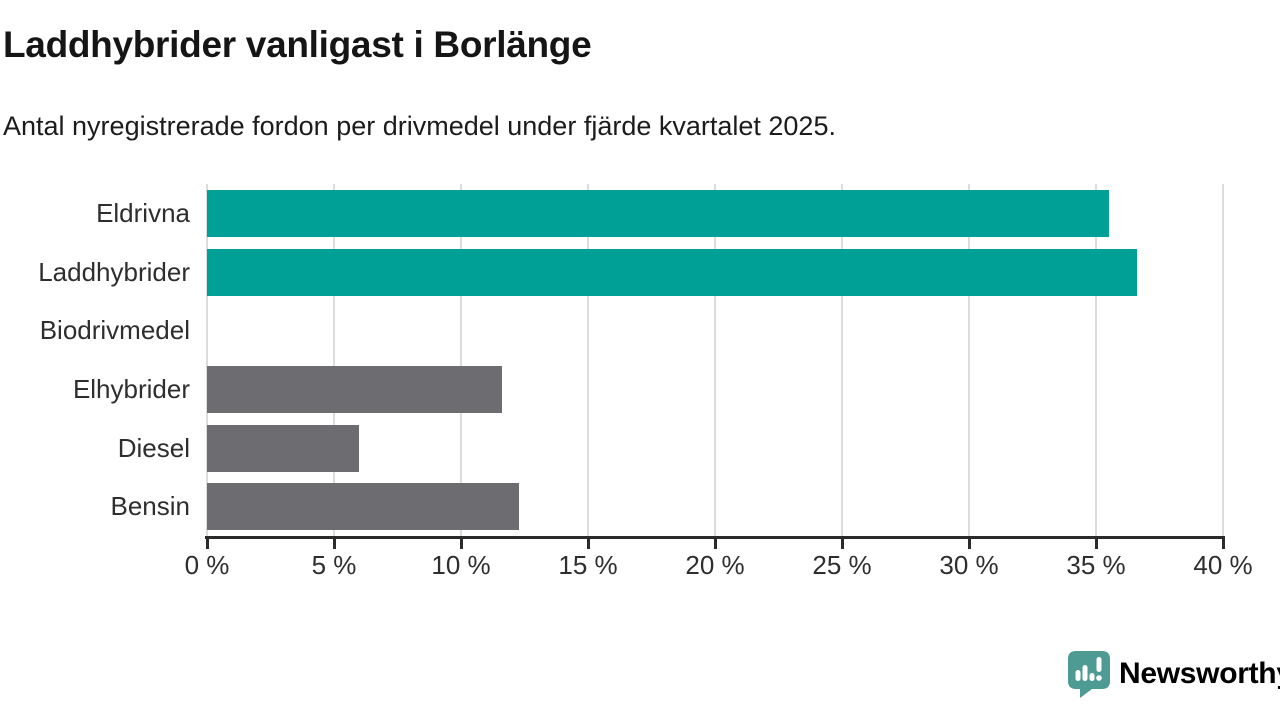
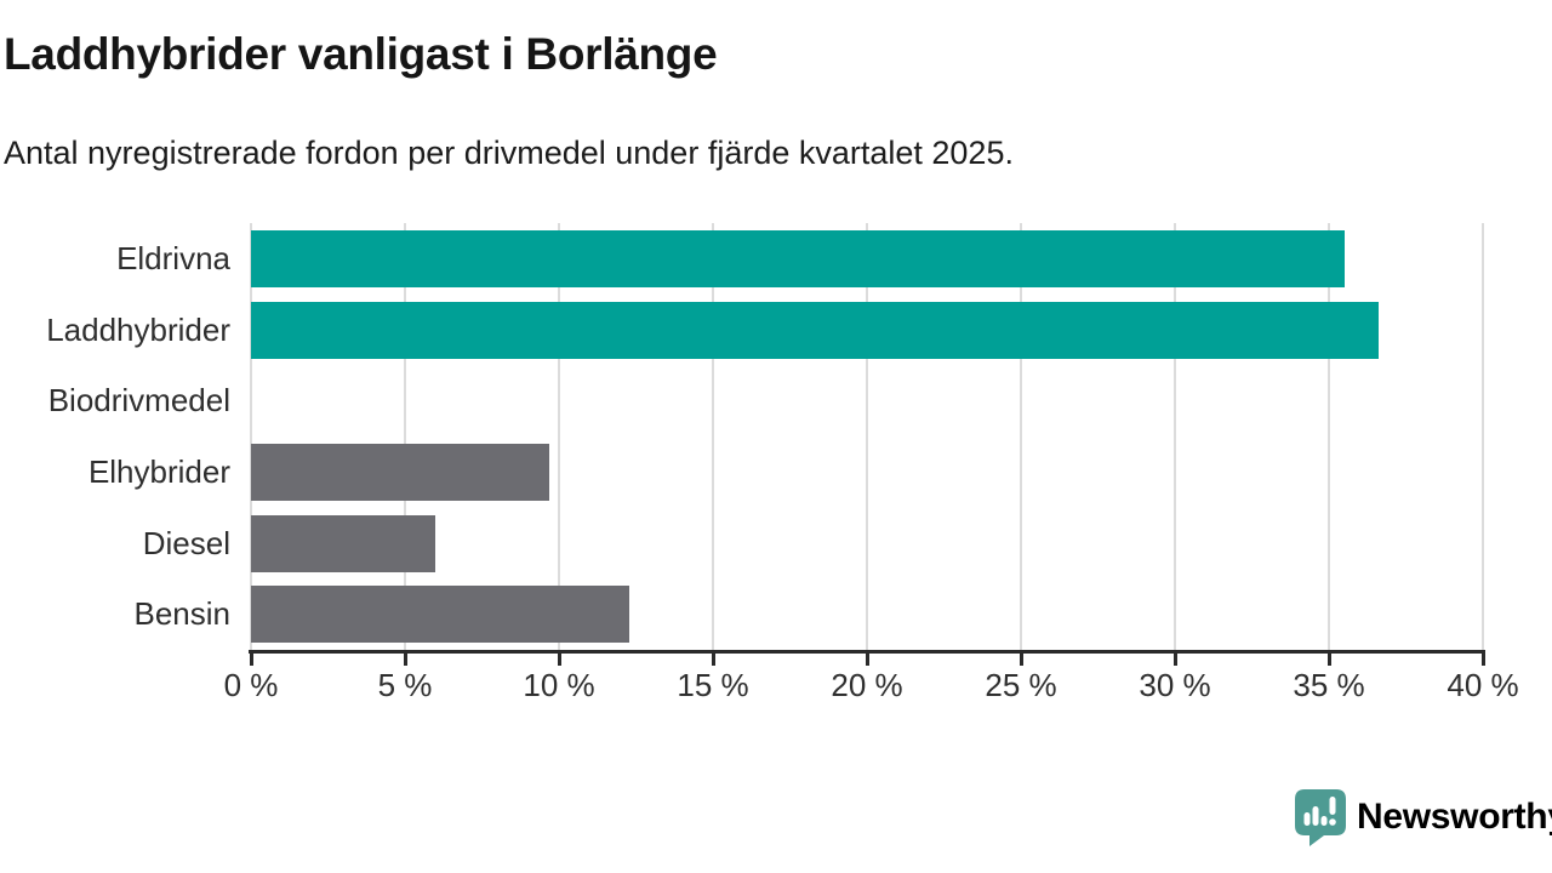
Elhybrider: 11.6% -> 9.7%
